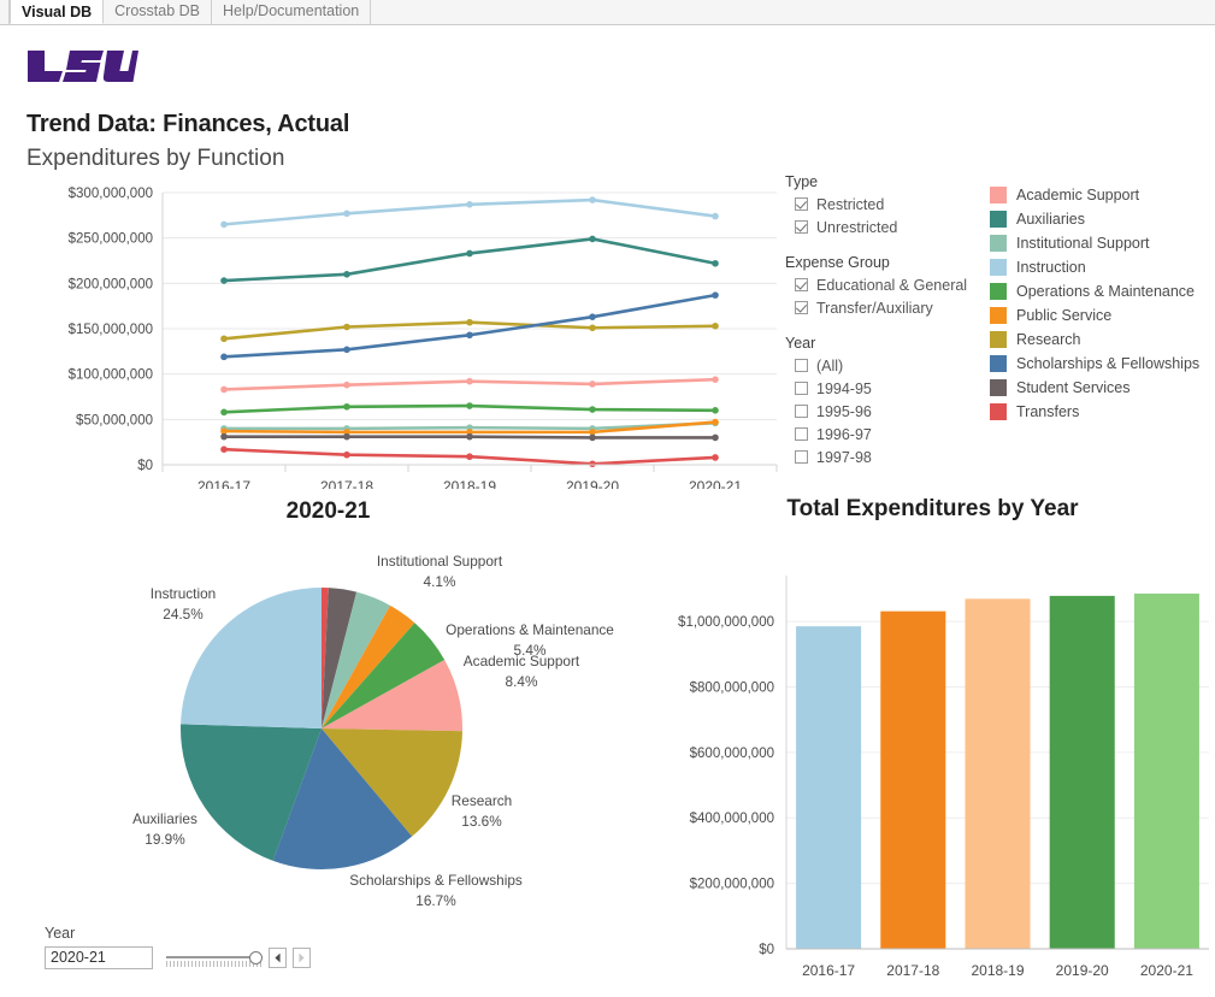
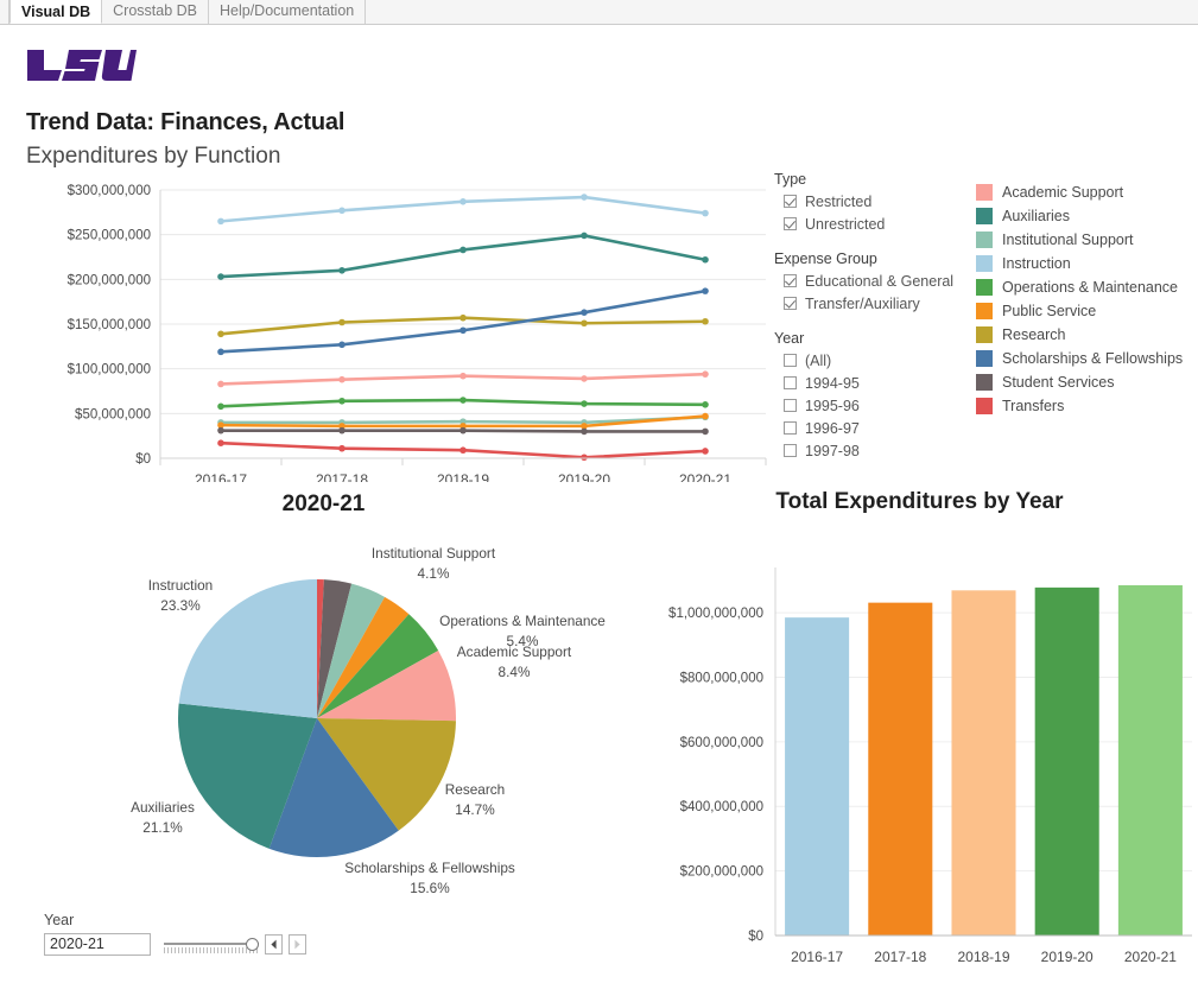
2020-21/Research: 13.6% -> 14.7%
2020-21/Scholarships & Fellowships: 16.7% -> 15.6%
2020-21/Auxiliaries: 19.9% -> 21.1%
2020-21/Instruction: 24.5% -> 23.3%
